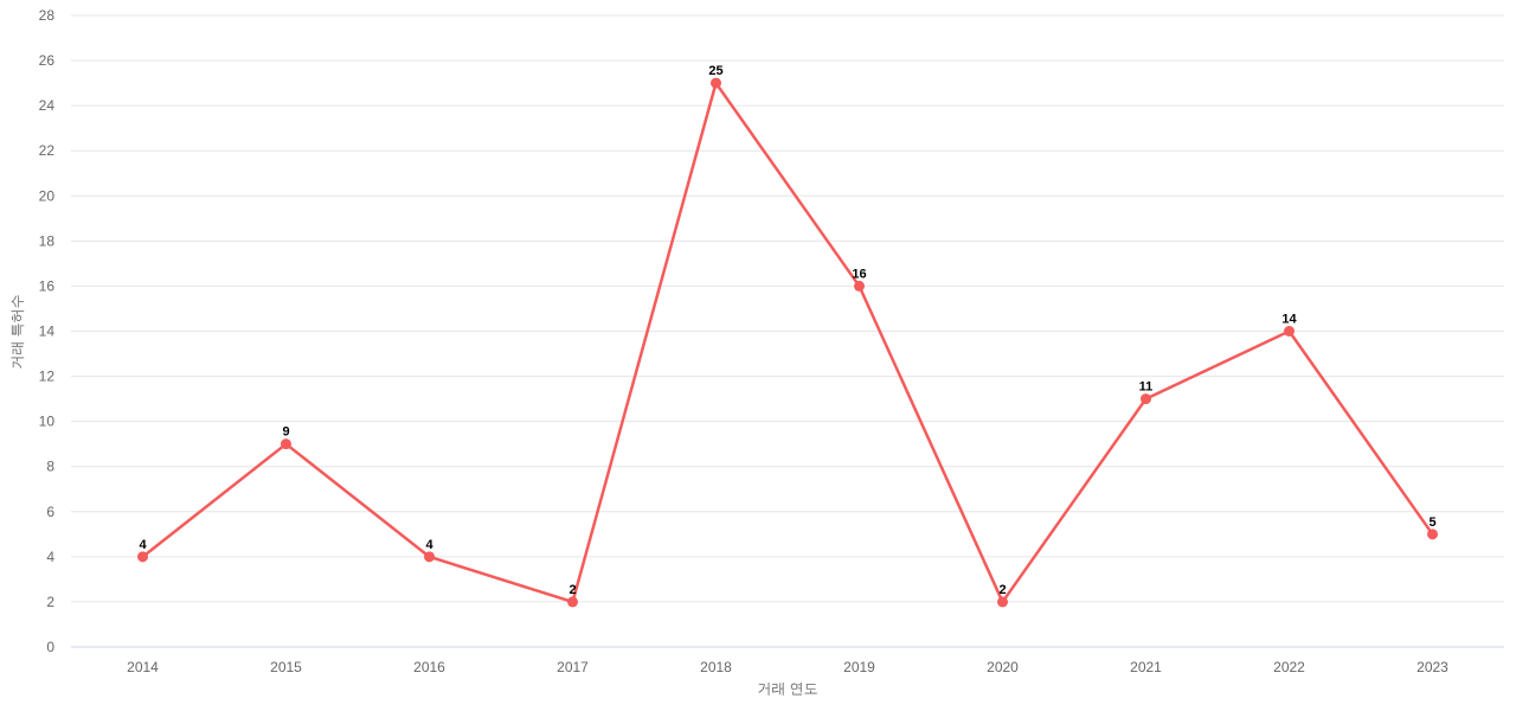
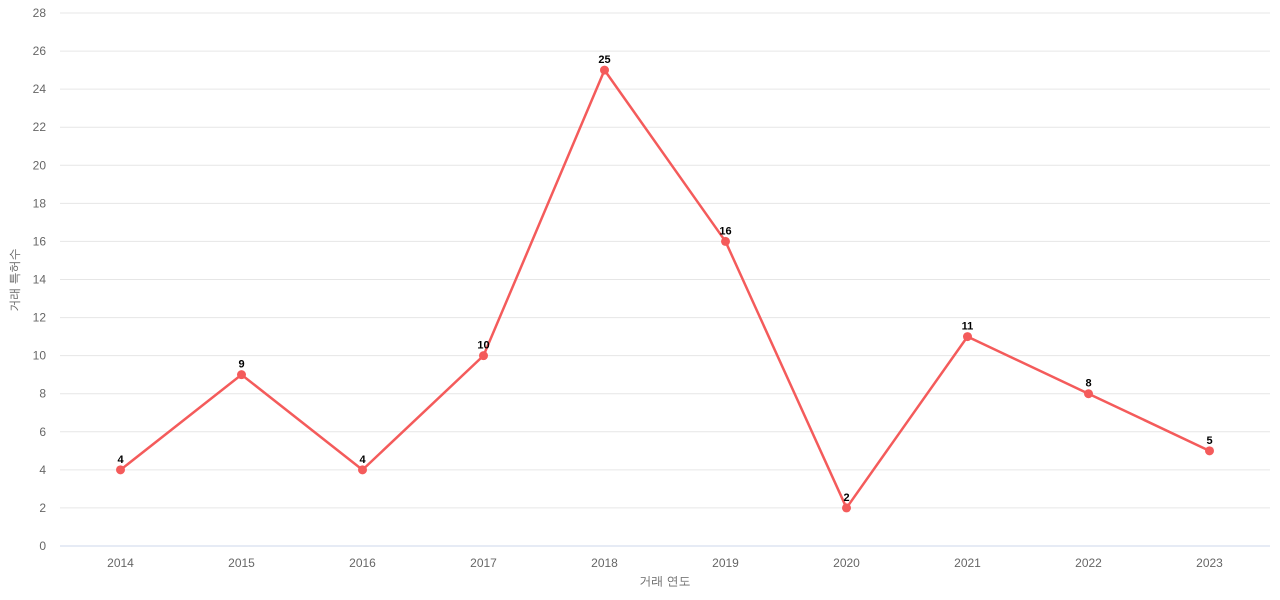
2017: 2 -> 10
2022: 14 -> 8
